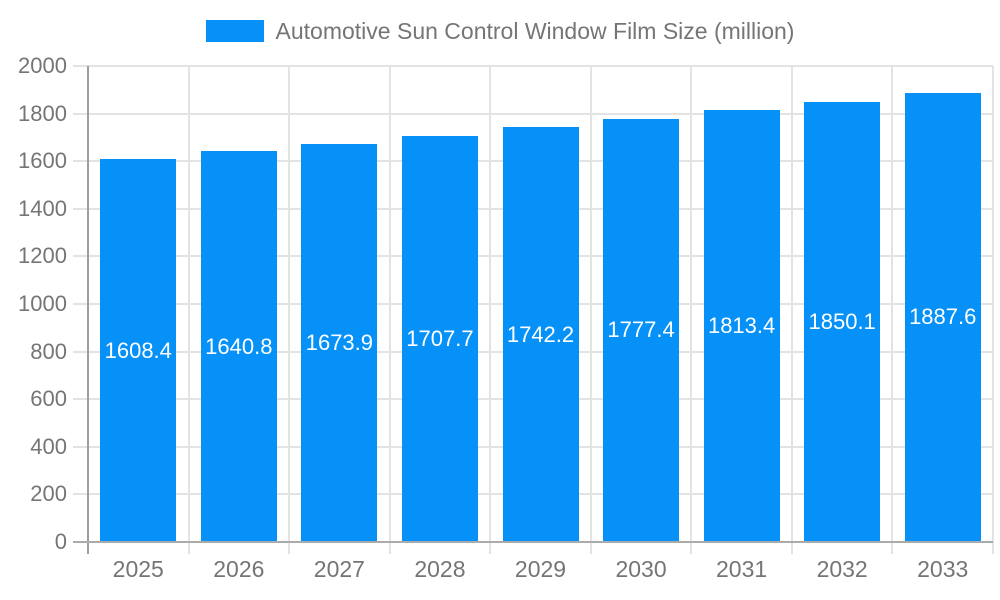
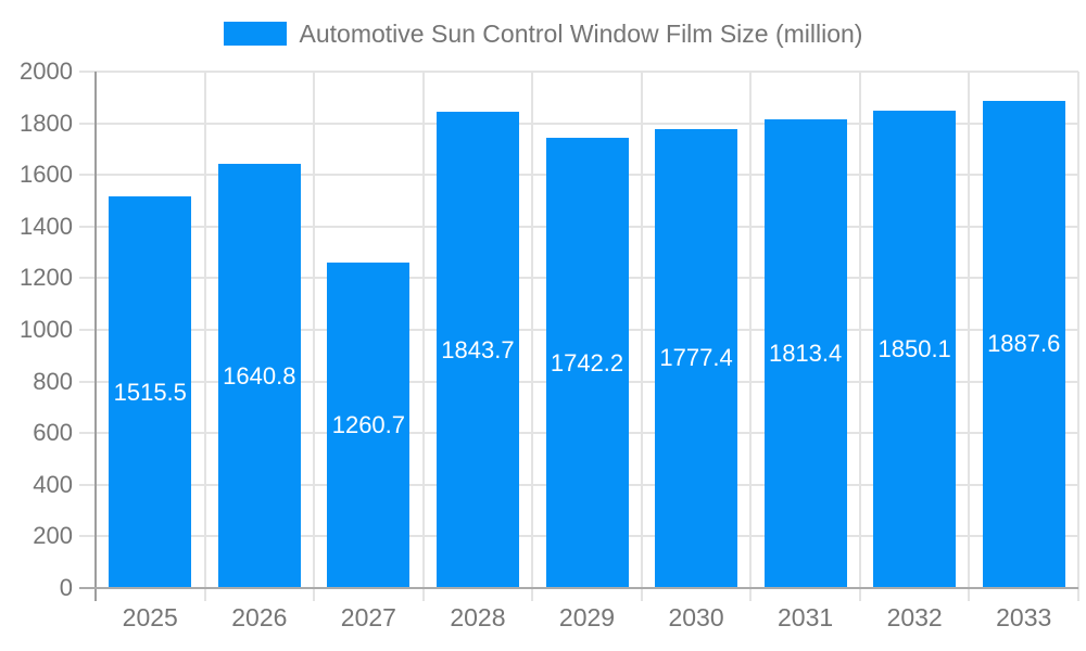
2025: 1608.4 -> 1515.5
2027: 1673.9 -> 1260.7
2028: 1707.7 -> 1843.7
